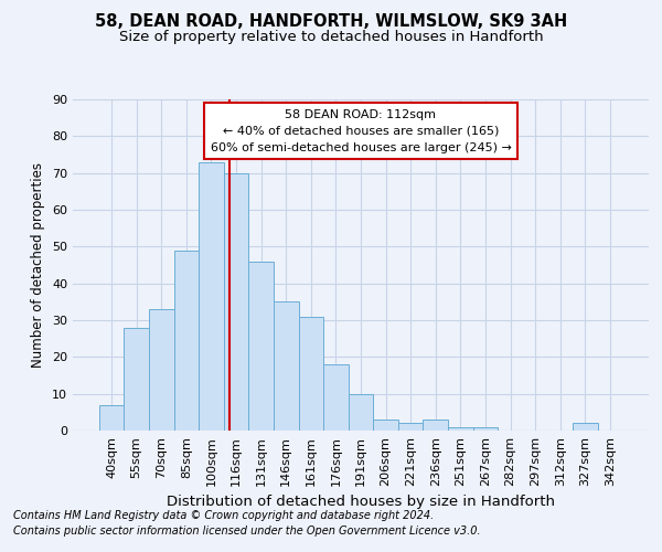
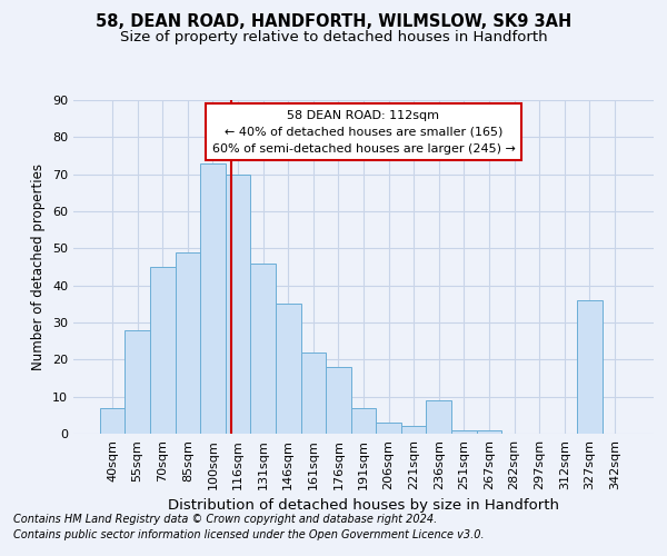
70sqm: 33 -> 45
161sqm: 31 -> 22
191sqm: 10 -> 7
236sqm: 3 -> 9
327sqm: 2 -> 36
